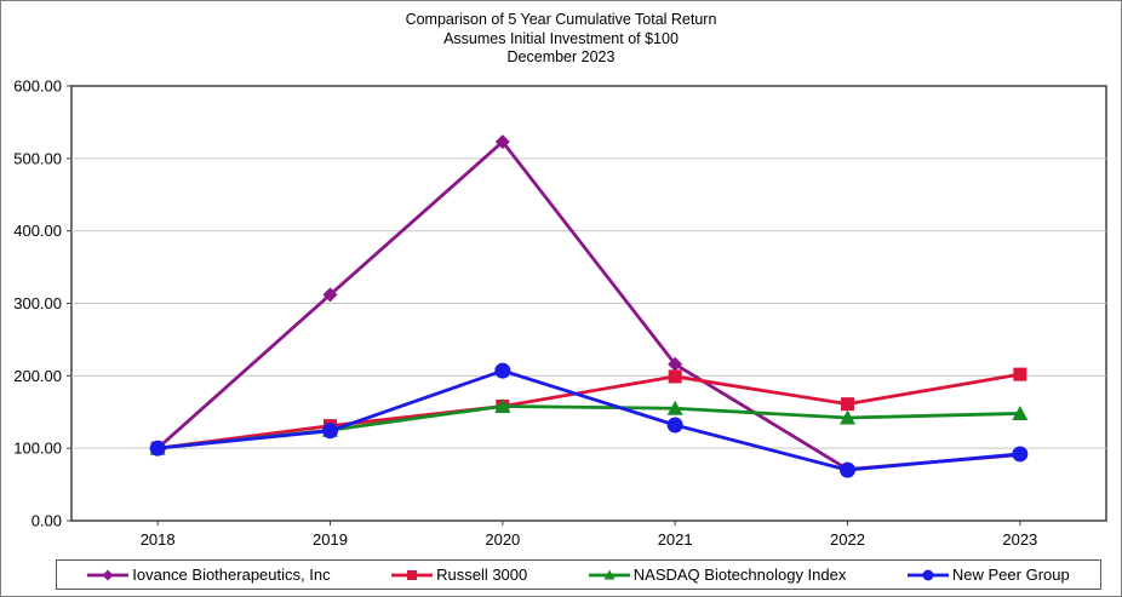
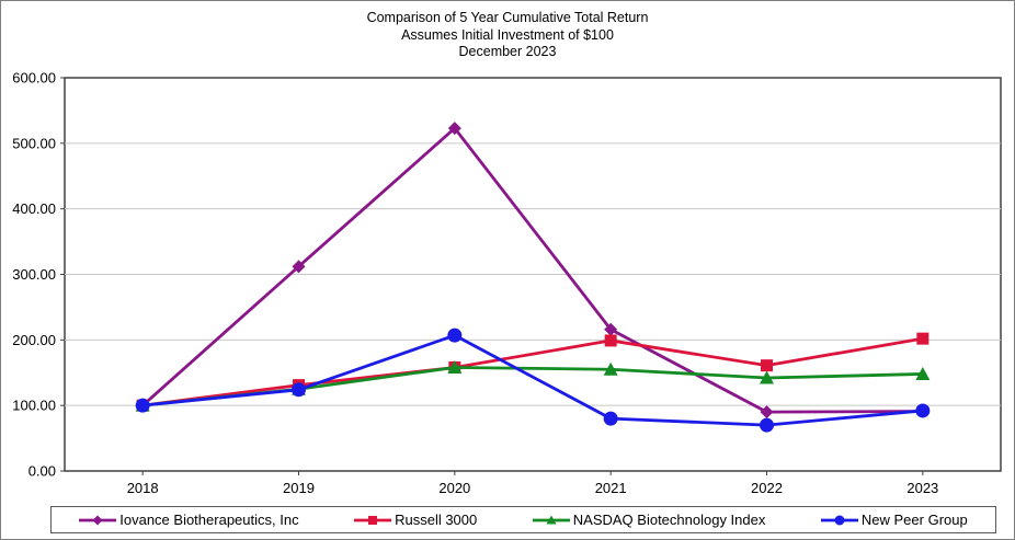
New Peer Group/2021: 130 -> 80
Iovance Biotherapeutics, Inc/2022: 70 -> 90
